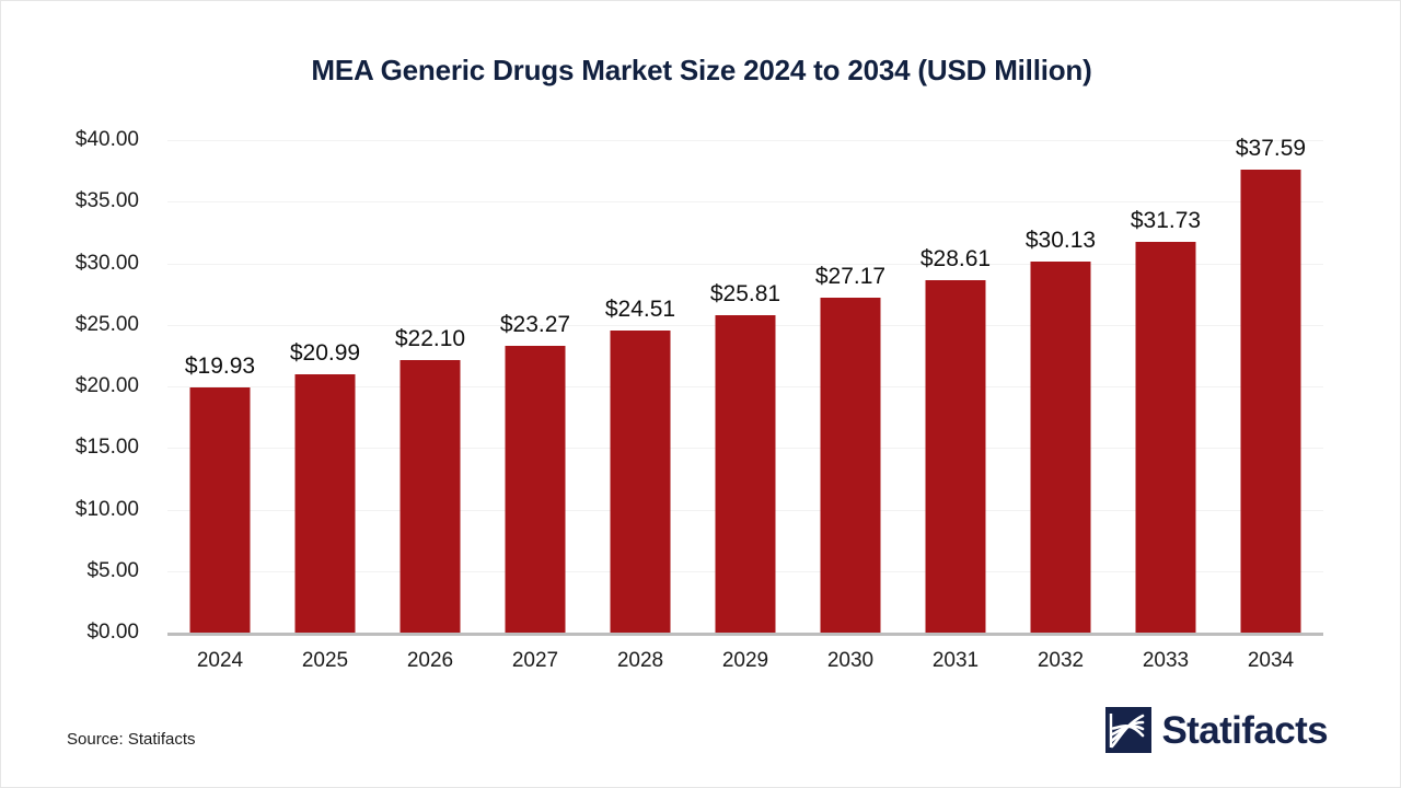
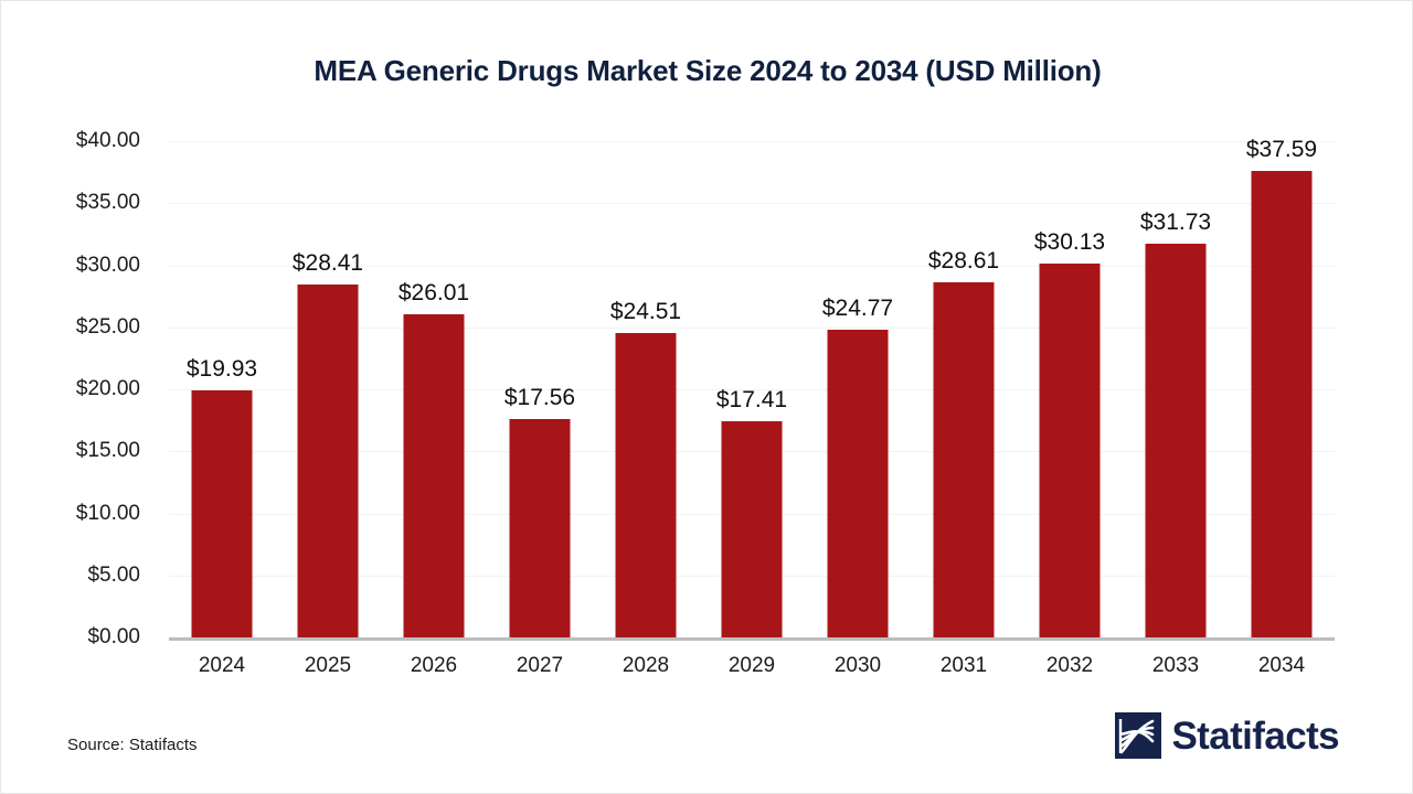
2025: $20.99 -> $28.41
2026: $22.10 -> $26.01
2027: $23.27 -> $17.56
2029: $25.81 -> $17.41
2030: $27.17 -> $24.77
